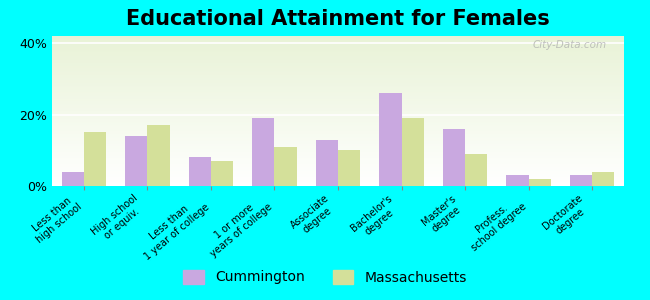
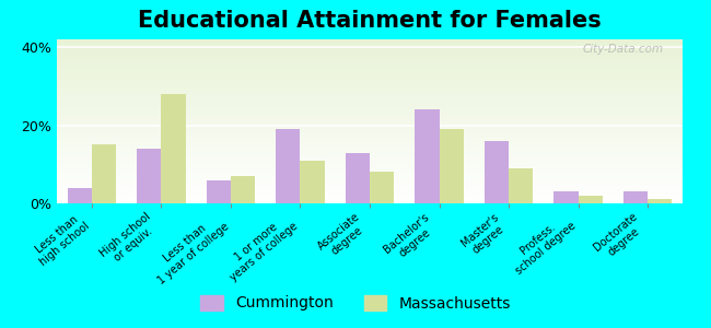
Massachusetts/High school or equiv.: 17% -> 28%
Cummington/Less than 1 year of college: 8% -> 6%
Massachusetts/Associate degree: 10% -> 8%
Cummington/Bachelor's degree: 26% -> 24%
Massachusetts/Doctorate degree: 4% -> 1%
